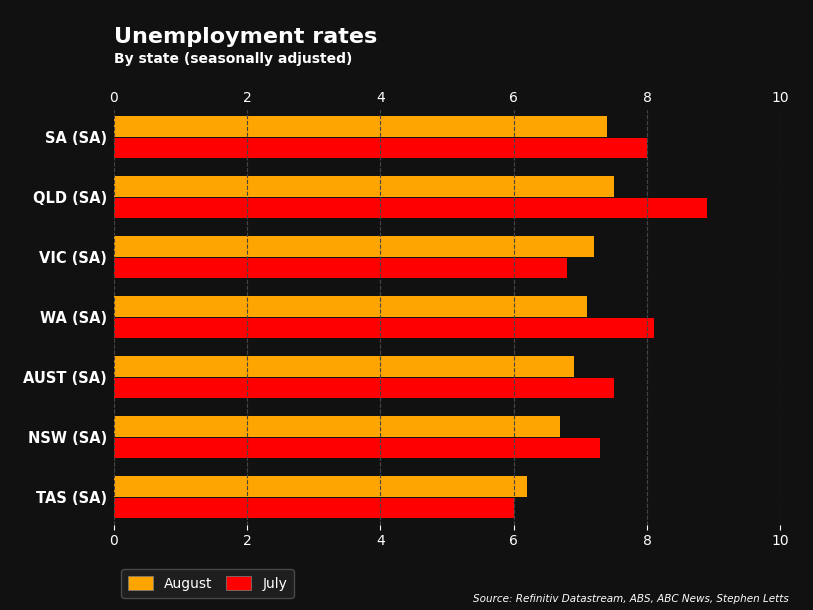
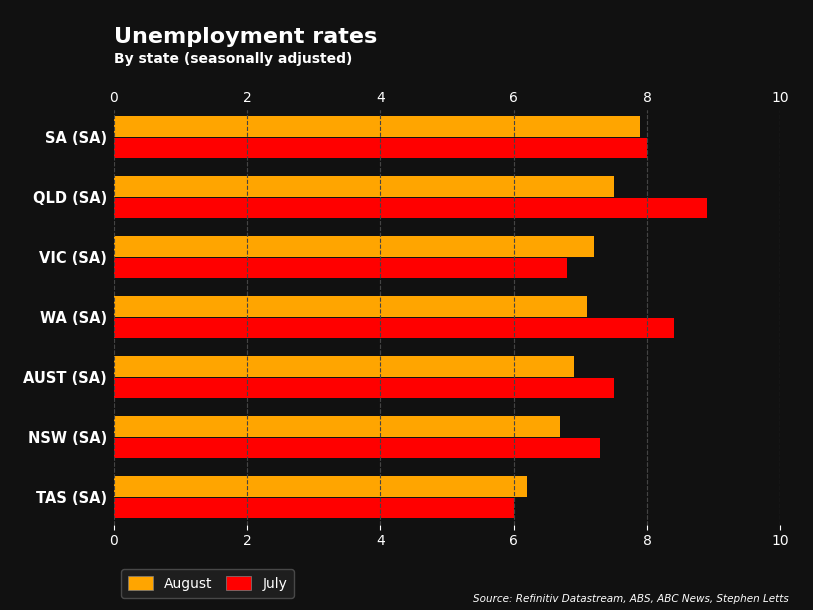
August/SA (SA): 7.4 -> 7.9
July/WA (SA): 8.1 -> 8.4
